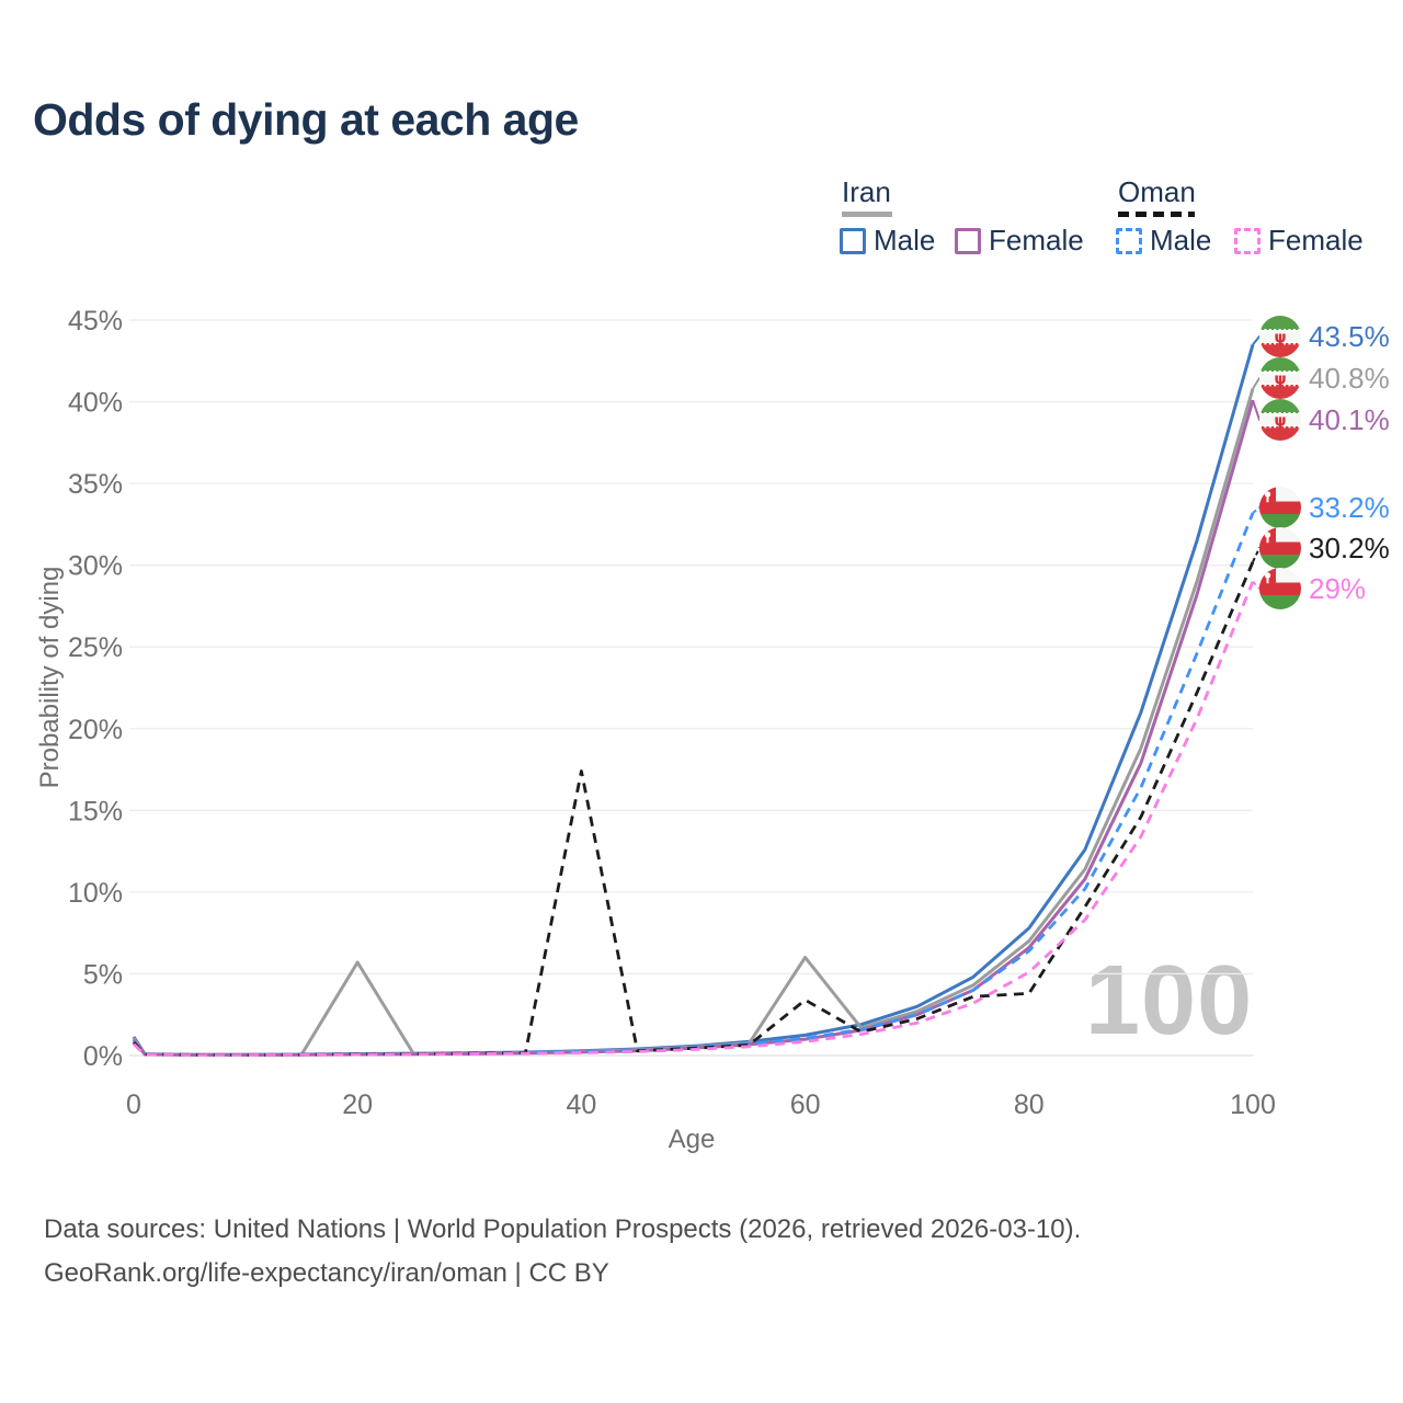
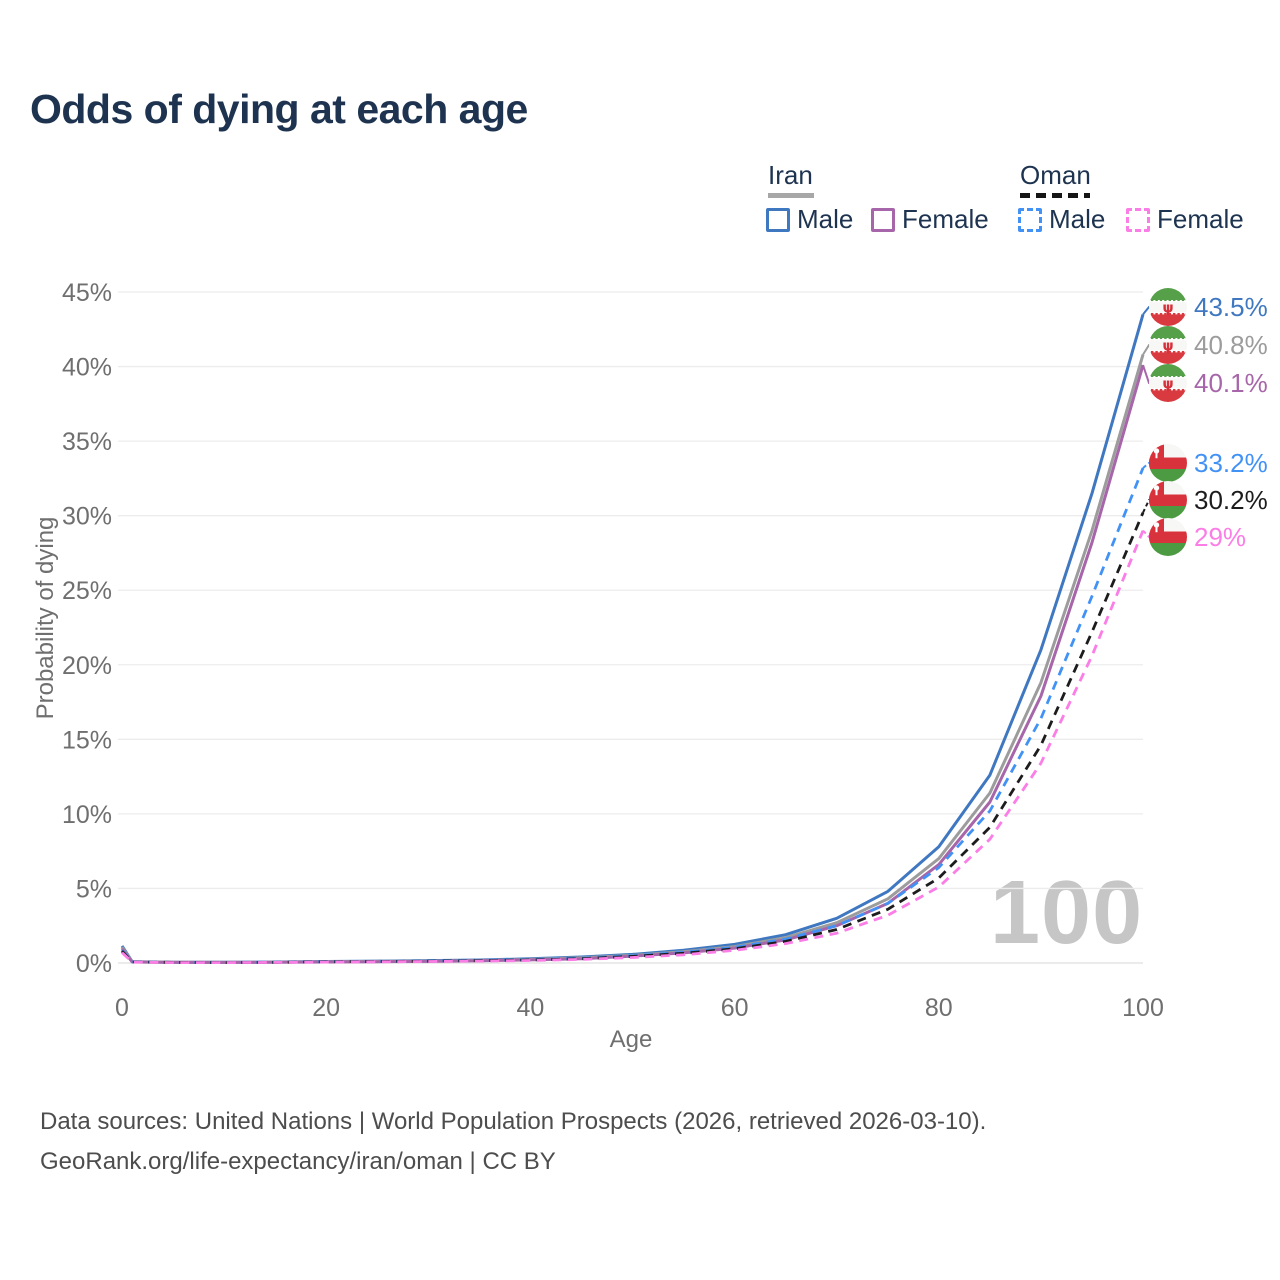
Iran/20: 5.7% -> 0.1%
Oman/40: 17.4% -> 0.2%
Iran/60: 6.0% -> 1.1%
Oman/60: 3.4% -> 0.9%
Oman/80: 3.8% -> 5.7%
